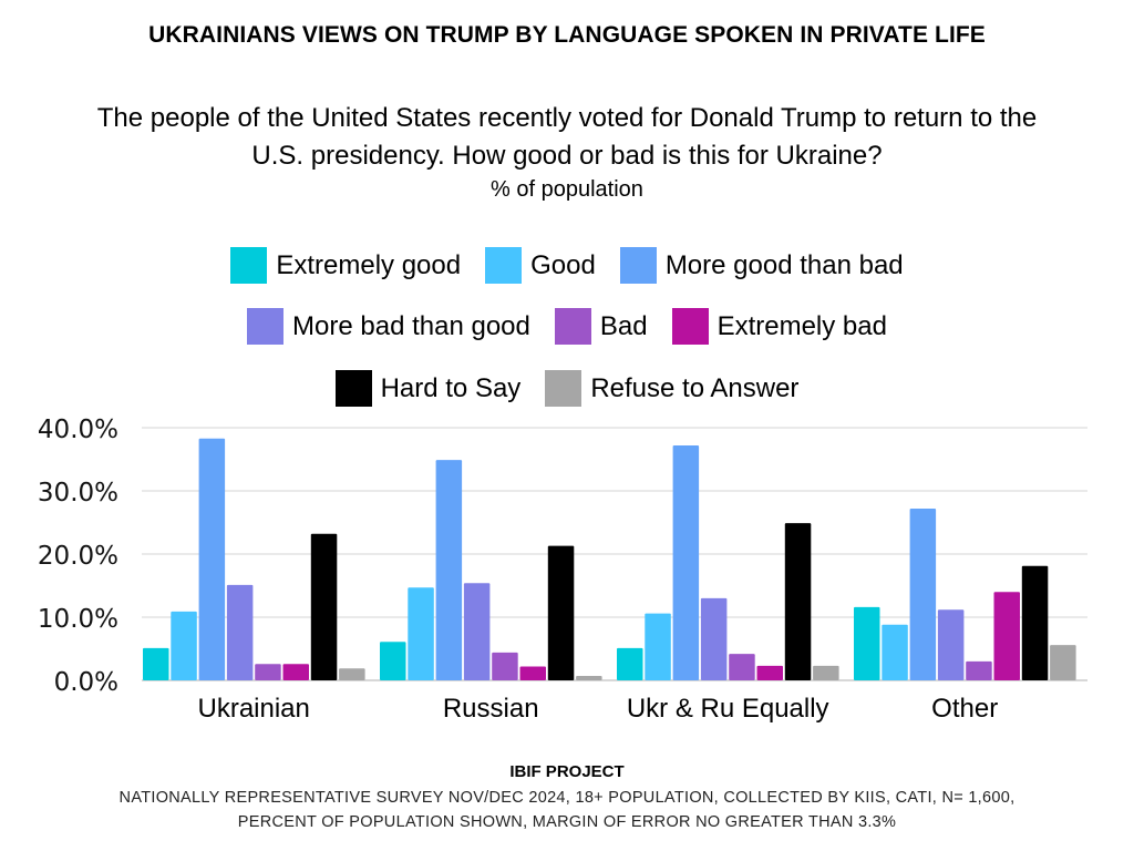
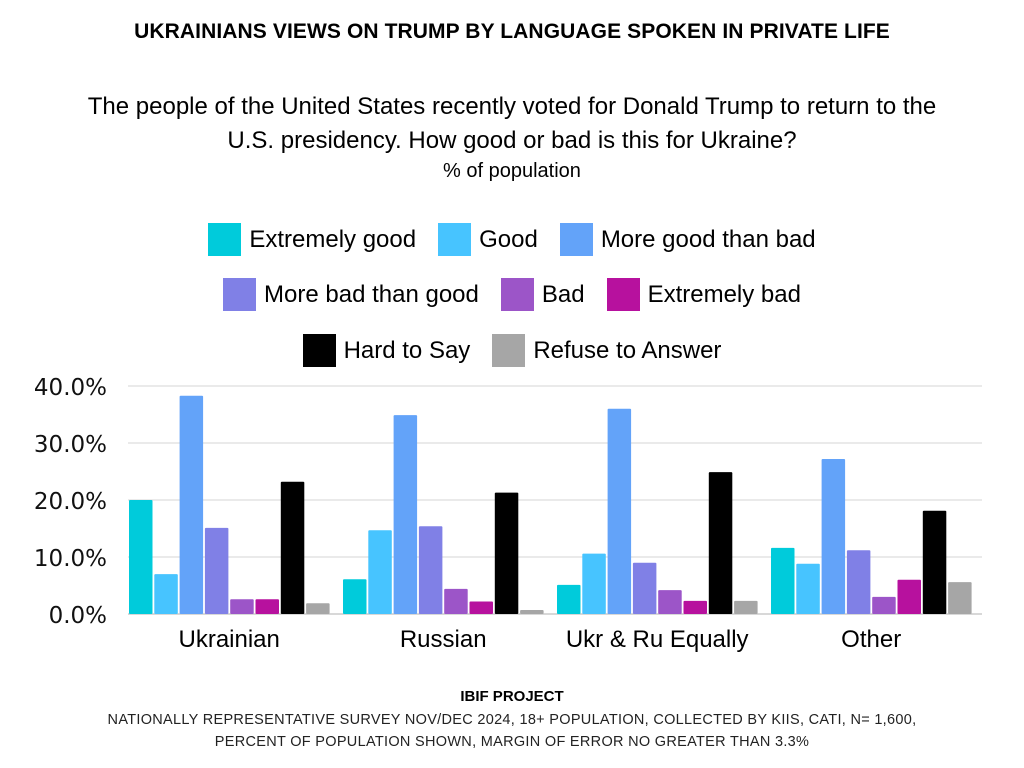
Extremely good/Ukrainian: 5% -> 20%
Good/Ukrainian: 11% -> 7%
More good than bad/Ukr & Ru Equally: 37% -> 36%
More bad than good/Ukr & Ru Equally: 13% -> 9%
Extremely bad/Other: 14% -> 6%
